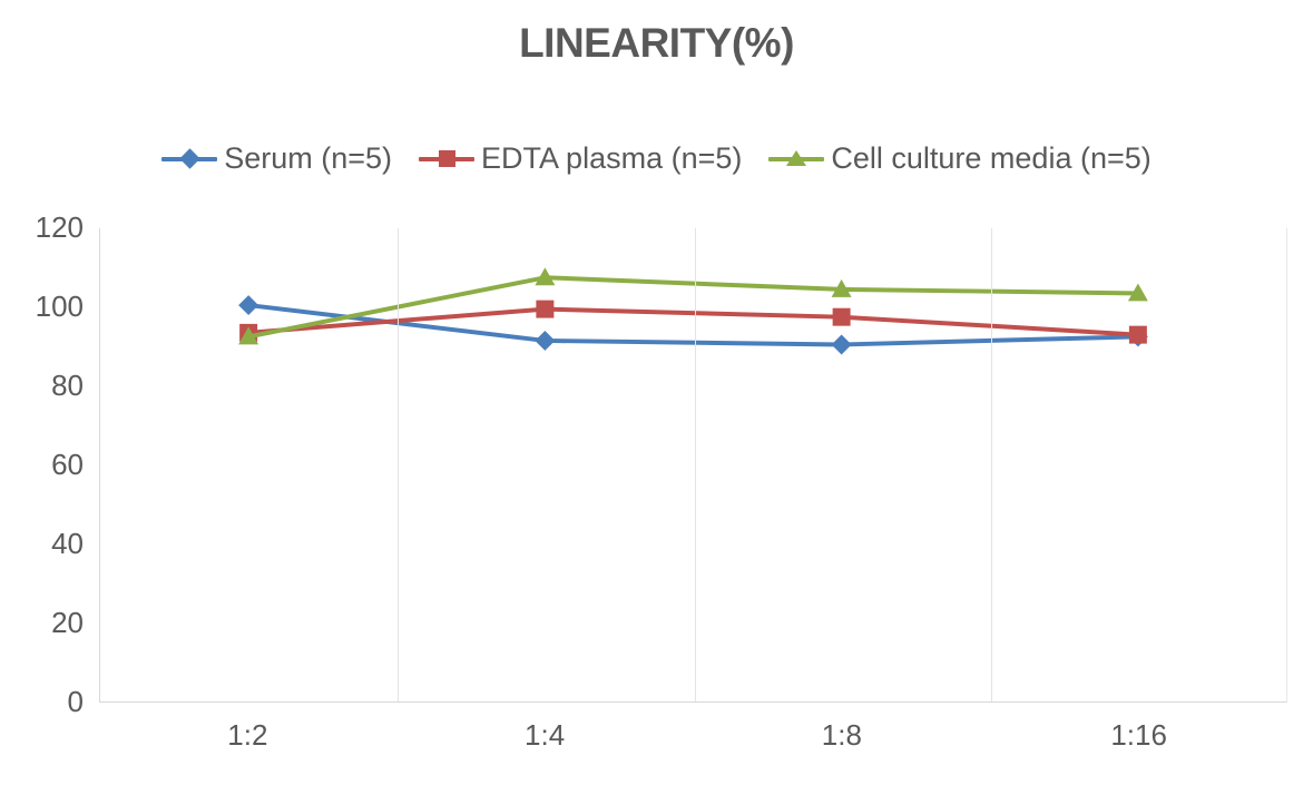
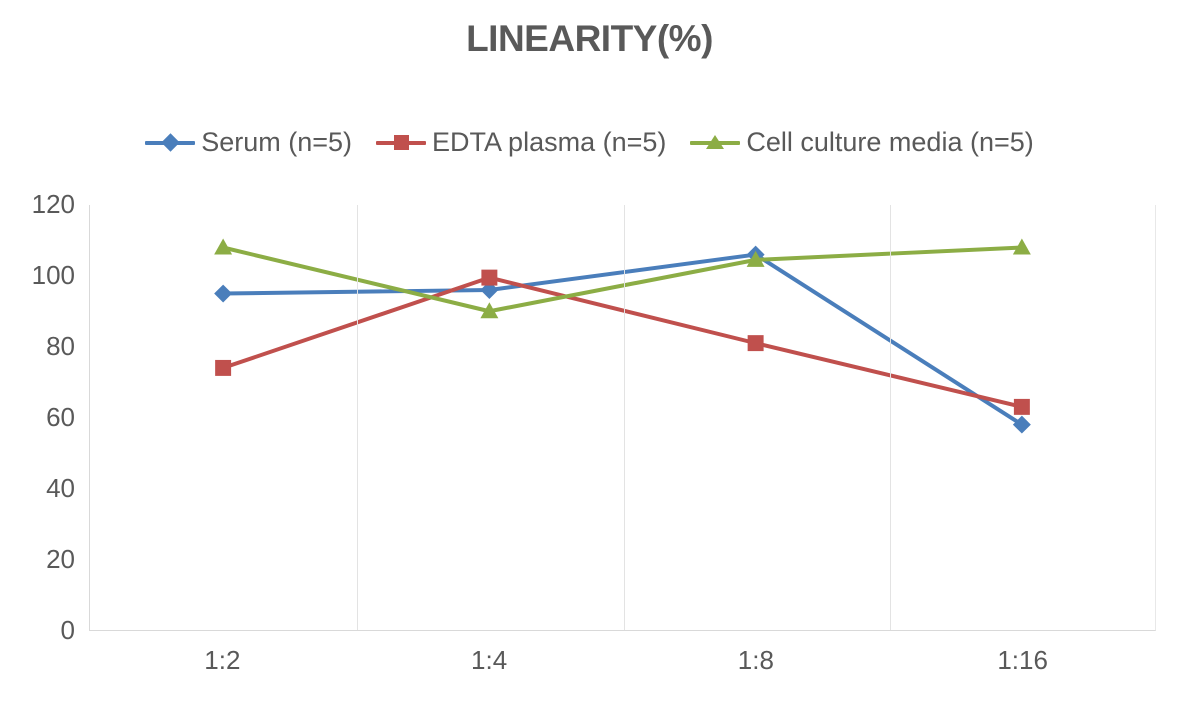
Serum (n=5)/1:2: 100 -> 95
EDTA plasma (n=5)/1:2: 94 -> 74
Cell culture media (n=5)/1:2: 92 -> 108
Serum (n=5)/1:4: 92 -> 96
Cell culture media (n=5)/1:4: 108 -> 90
Serum (n=5)/1:8: 90 -> 106
EDTA plasma (n=5)/1:8: 98 -> 81
Serum (n=5)/1:16: 92 -> 58
EDTA plasma (n=5)/1:16: 93 -> 63
Cell culture media (n=5)/1:16: 104 -> 108
